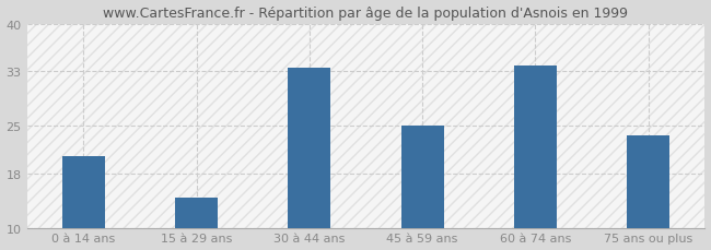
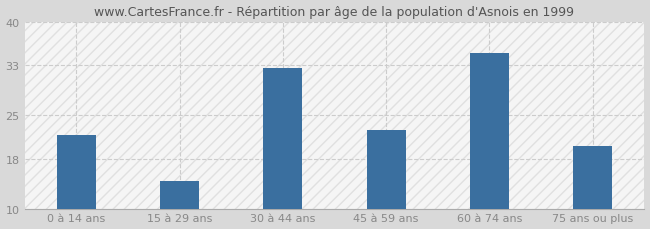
0 à 14 ans: 20.5 -> 21.8
30 à 44 ans: 33.5 -> 32.6
45 à 59 ans: 25.0 -> 22.6
60 à 74 ans: 33.8 -> 35.0
75 ans ou plus: 23.5 -> 20.0
